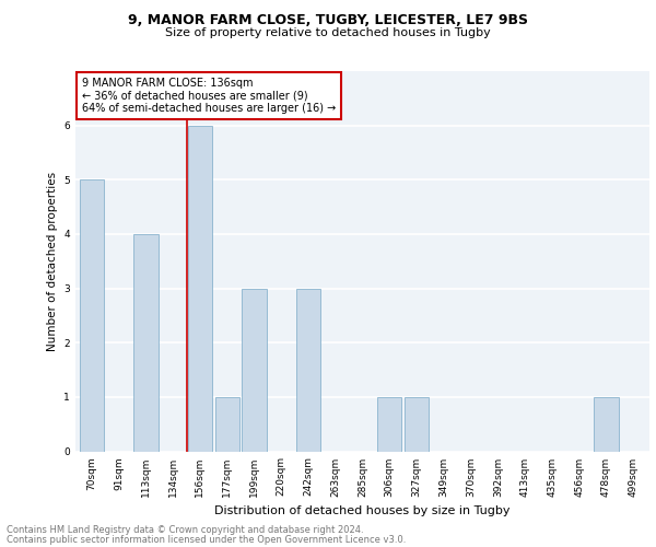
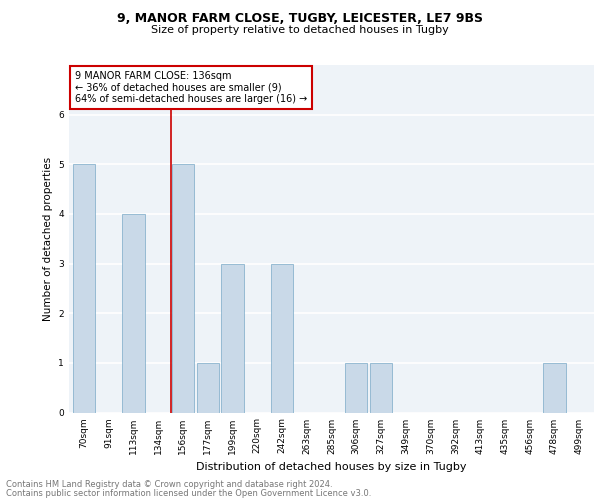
156sqm: 6 -> 5
